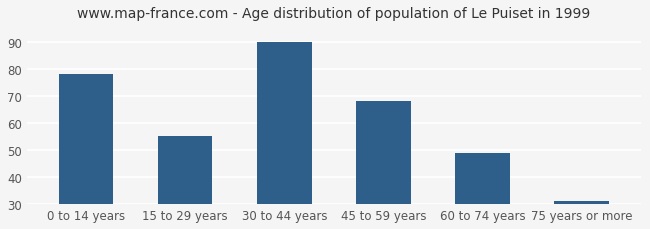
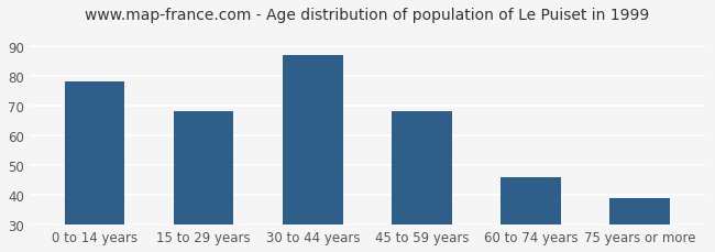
15 to 29 years: 55 -> 68
30 to 44 years: 90 -> 87
60 to 74 years: 49 -> 46
75 years or more: 31 -> 39
